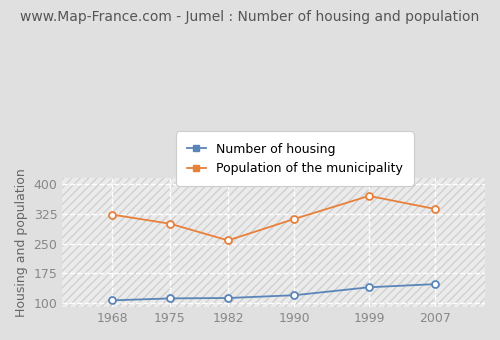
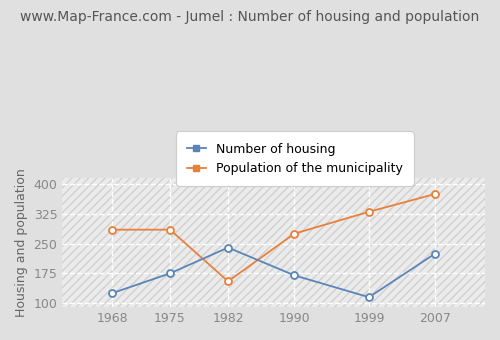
Number of housing/1968: 107 -> 125
Population of the municipality/1968: 323 -> 285
Number of housing/1975: 112 -> 175
Population of the municipality/1975: 300 -> 285
Number of housing/1982: 113 -> 240
Population of the municipality/1982: 258 -> 155
Number of housing/1990: 120 -> 170
Population of the municipality/1990: 312 -> 275
Number of housing/1999: 140 -> 115
Population of the municipality/1999: 370 -> 330
Number of housing/2007: 148 -> 225
Population of the municipality/2007: 337 -> 375
